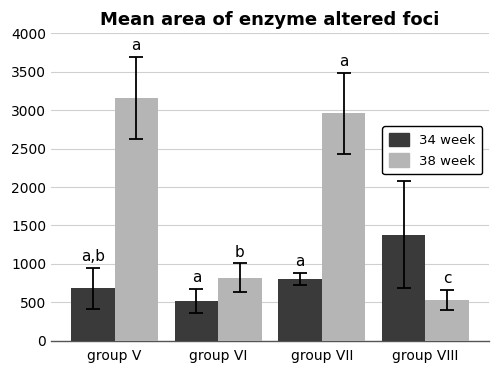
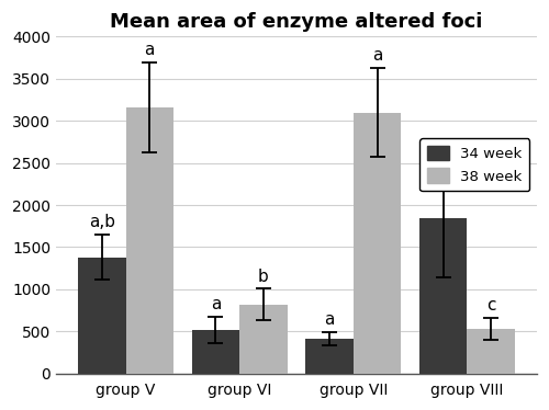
34 week/group V: 680 -> 1380
34 week/group VII: 800 -> 410
38 week/group VII: 2960 -> 3100
34 week/group VIII: 1380 -> 1840
